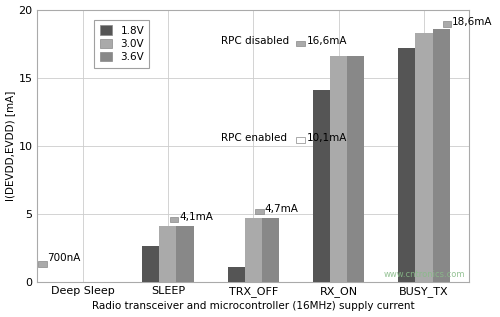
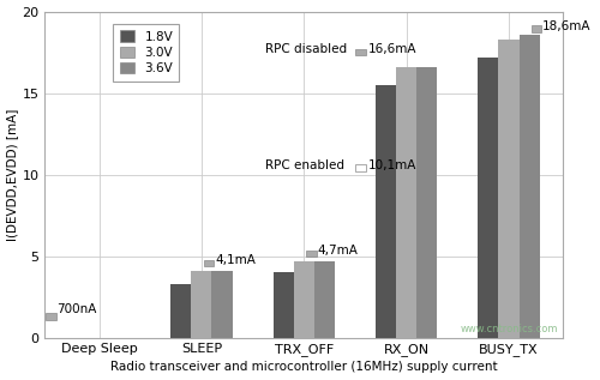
1.8V/SLEEP: 2.6 -> 3.3
1.8V/TRX_OFF: 1.1 -> 4.0
1.8V/RX_ON: 14.1 -> 15.5
